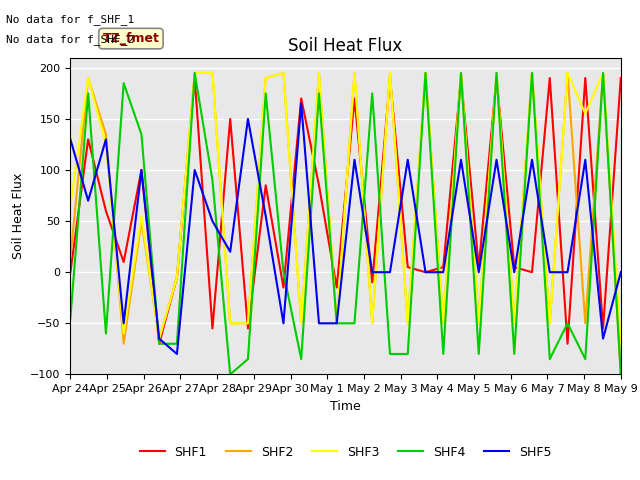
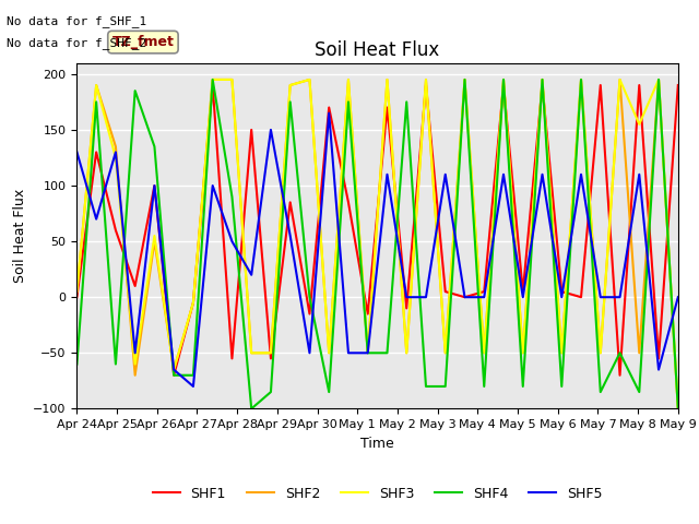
SHF2/Apr 24: 15 -> 5
SHF3/Apr 24: 65 -> 5
SHF4/Apr 24: -45 -> -60
SHF3/May 9: -70 -> -100
